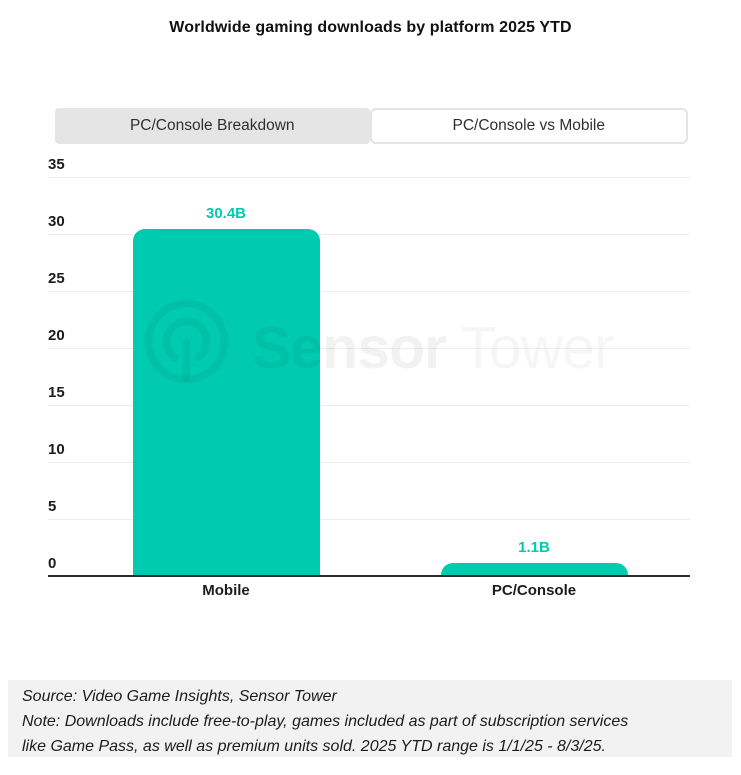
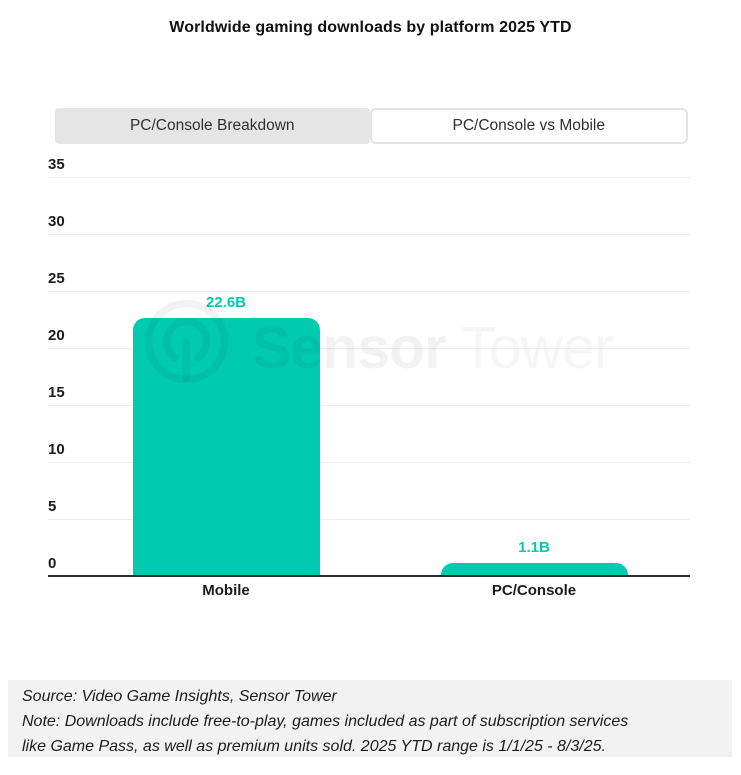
Mobile: 30.4B -> 22.6B
